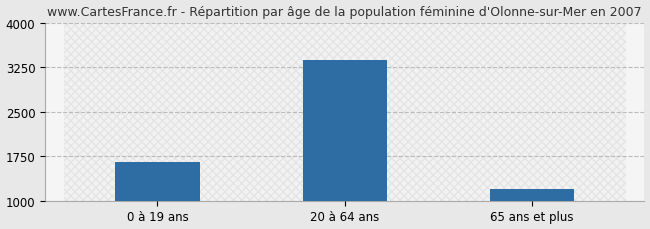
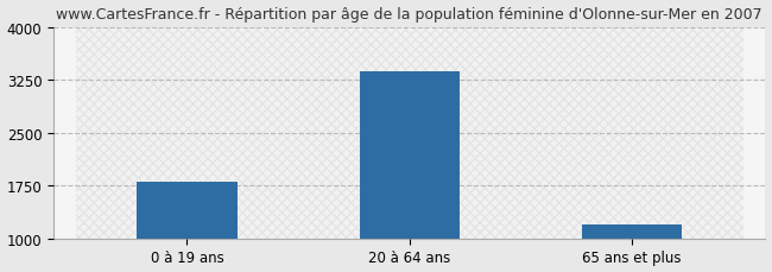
0 à 19 ans: 1650 -> 1800
